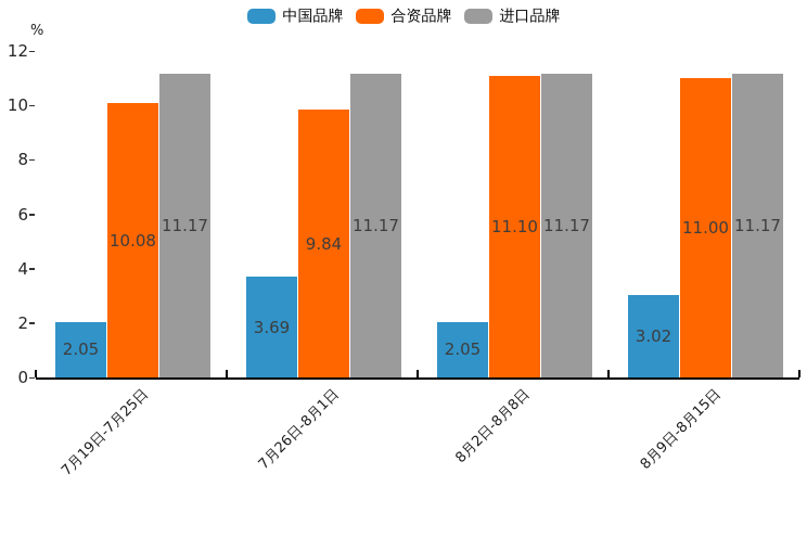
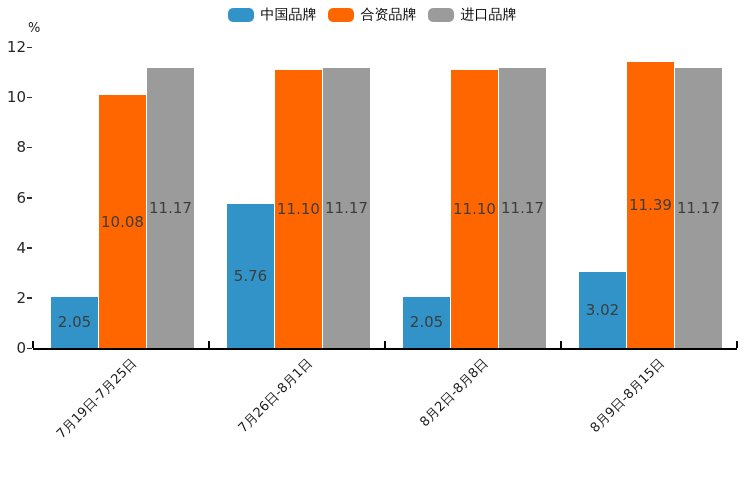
中国品牌/7月26日-8月1日: 3.69 -> 5.76
合资品牌/7月26日-8月1日: 9.84 -> 11.10
合资品牌/8月9日-8月15日: 11.00 -> 11.39
